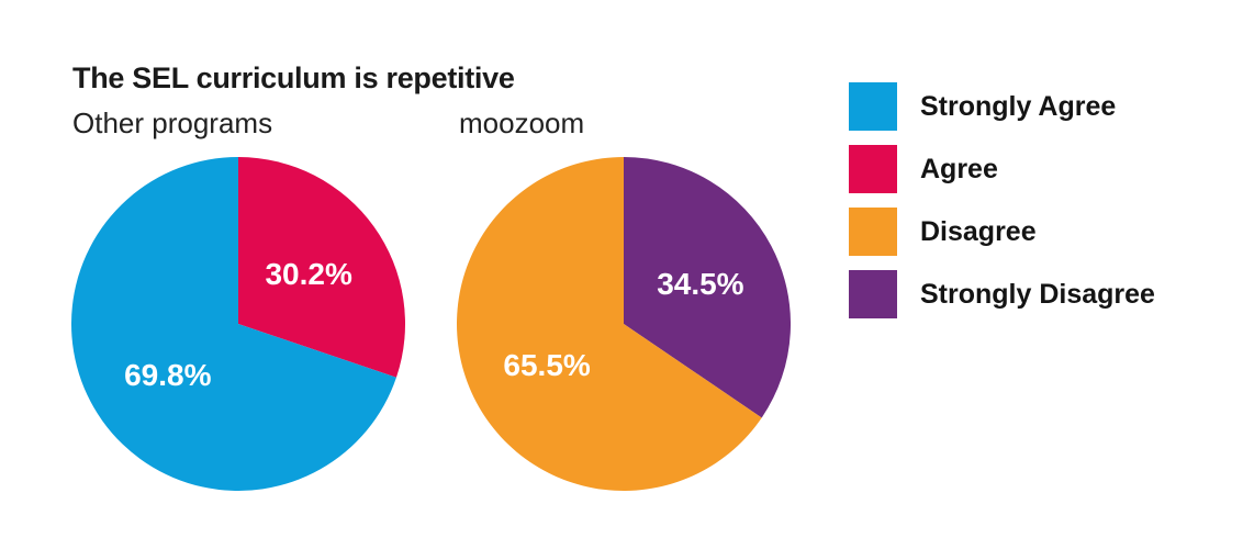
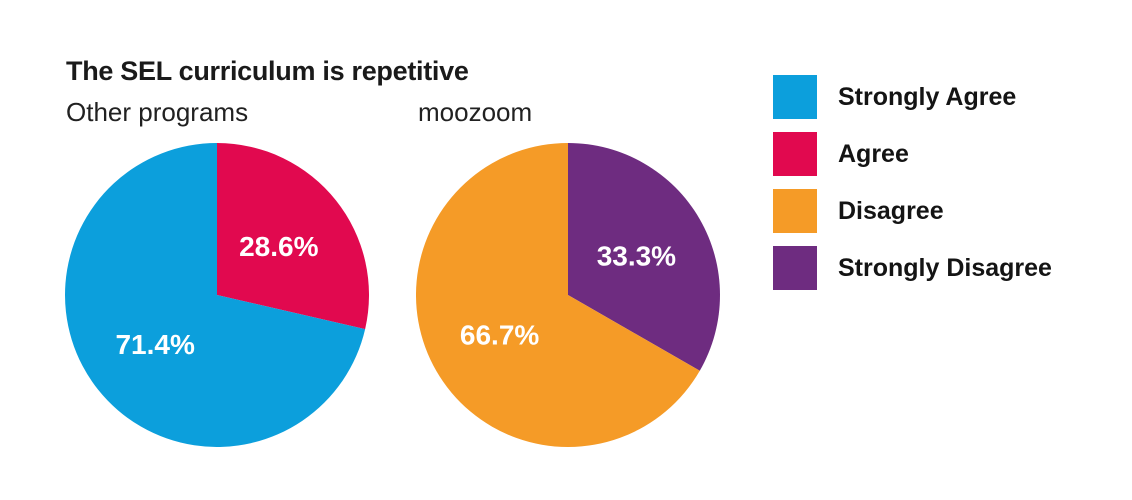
Other programs/Agree: 30.2% -> 28.6%
Other programs/Strongly Agree: 69.8% -> 71.4%
moozoom/Strongly Disagree: 34.5% -> 33.3%
moozoom/Disagree: 65.5% -> 66.7%
